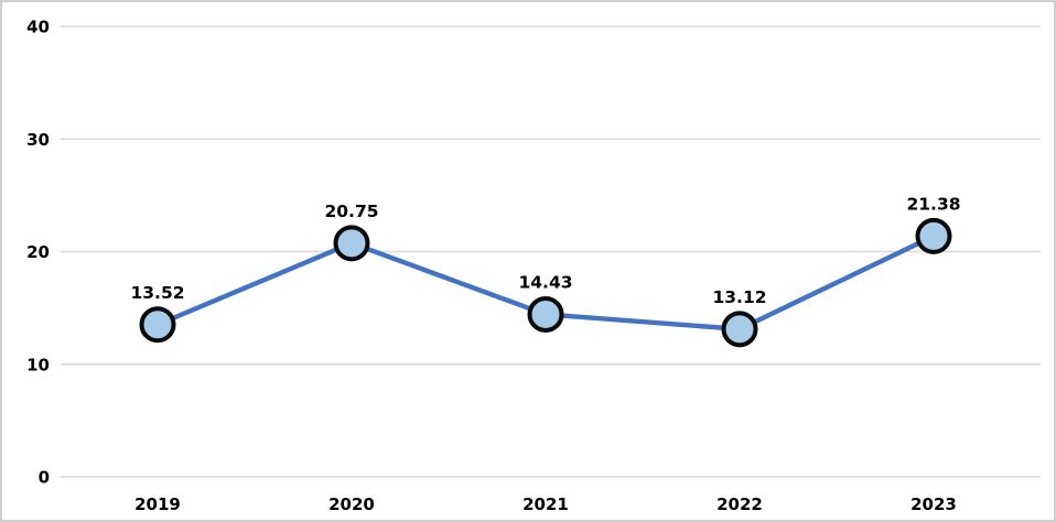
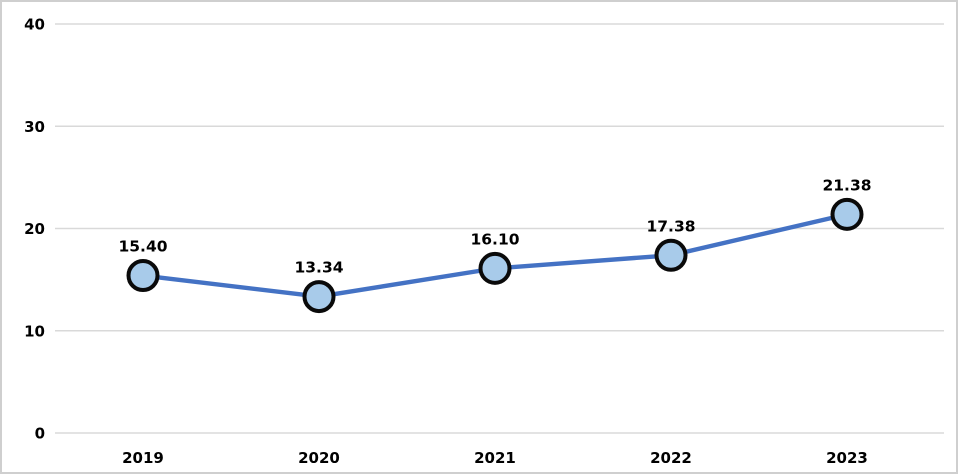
2019: 13.52 -> 15.40
2020: 20.75 -> 13.34
2021: 14.43 -> 16.10
2022: 13.12 -> 17.38
